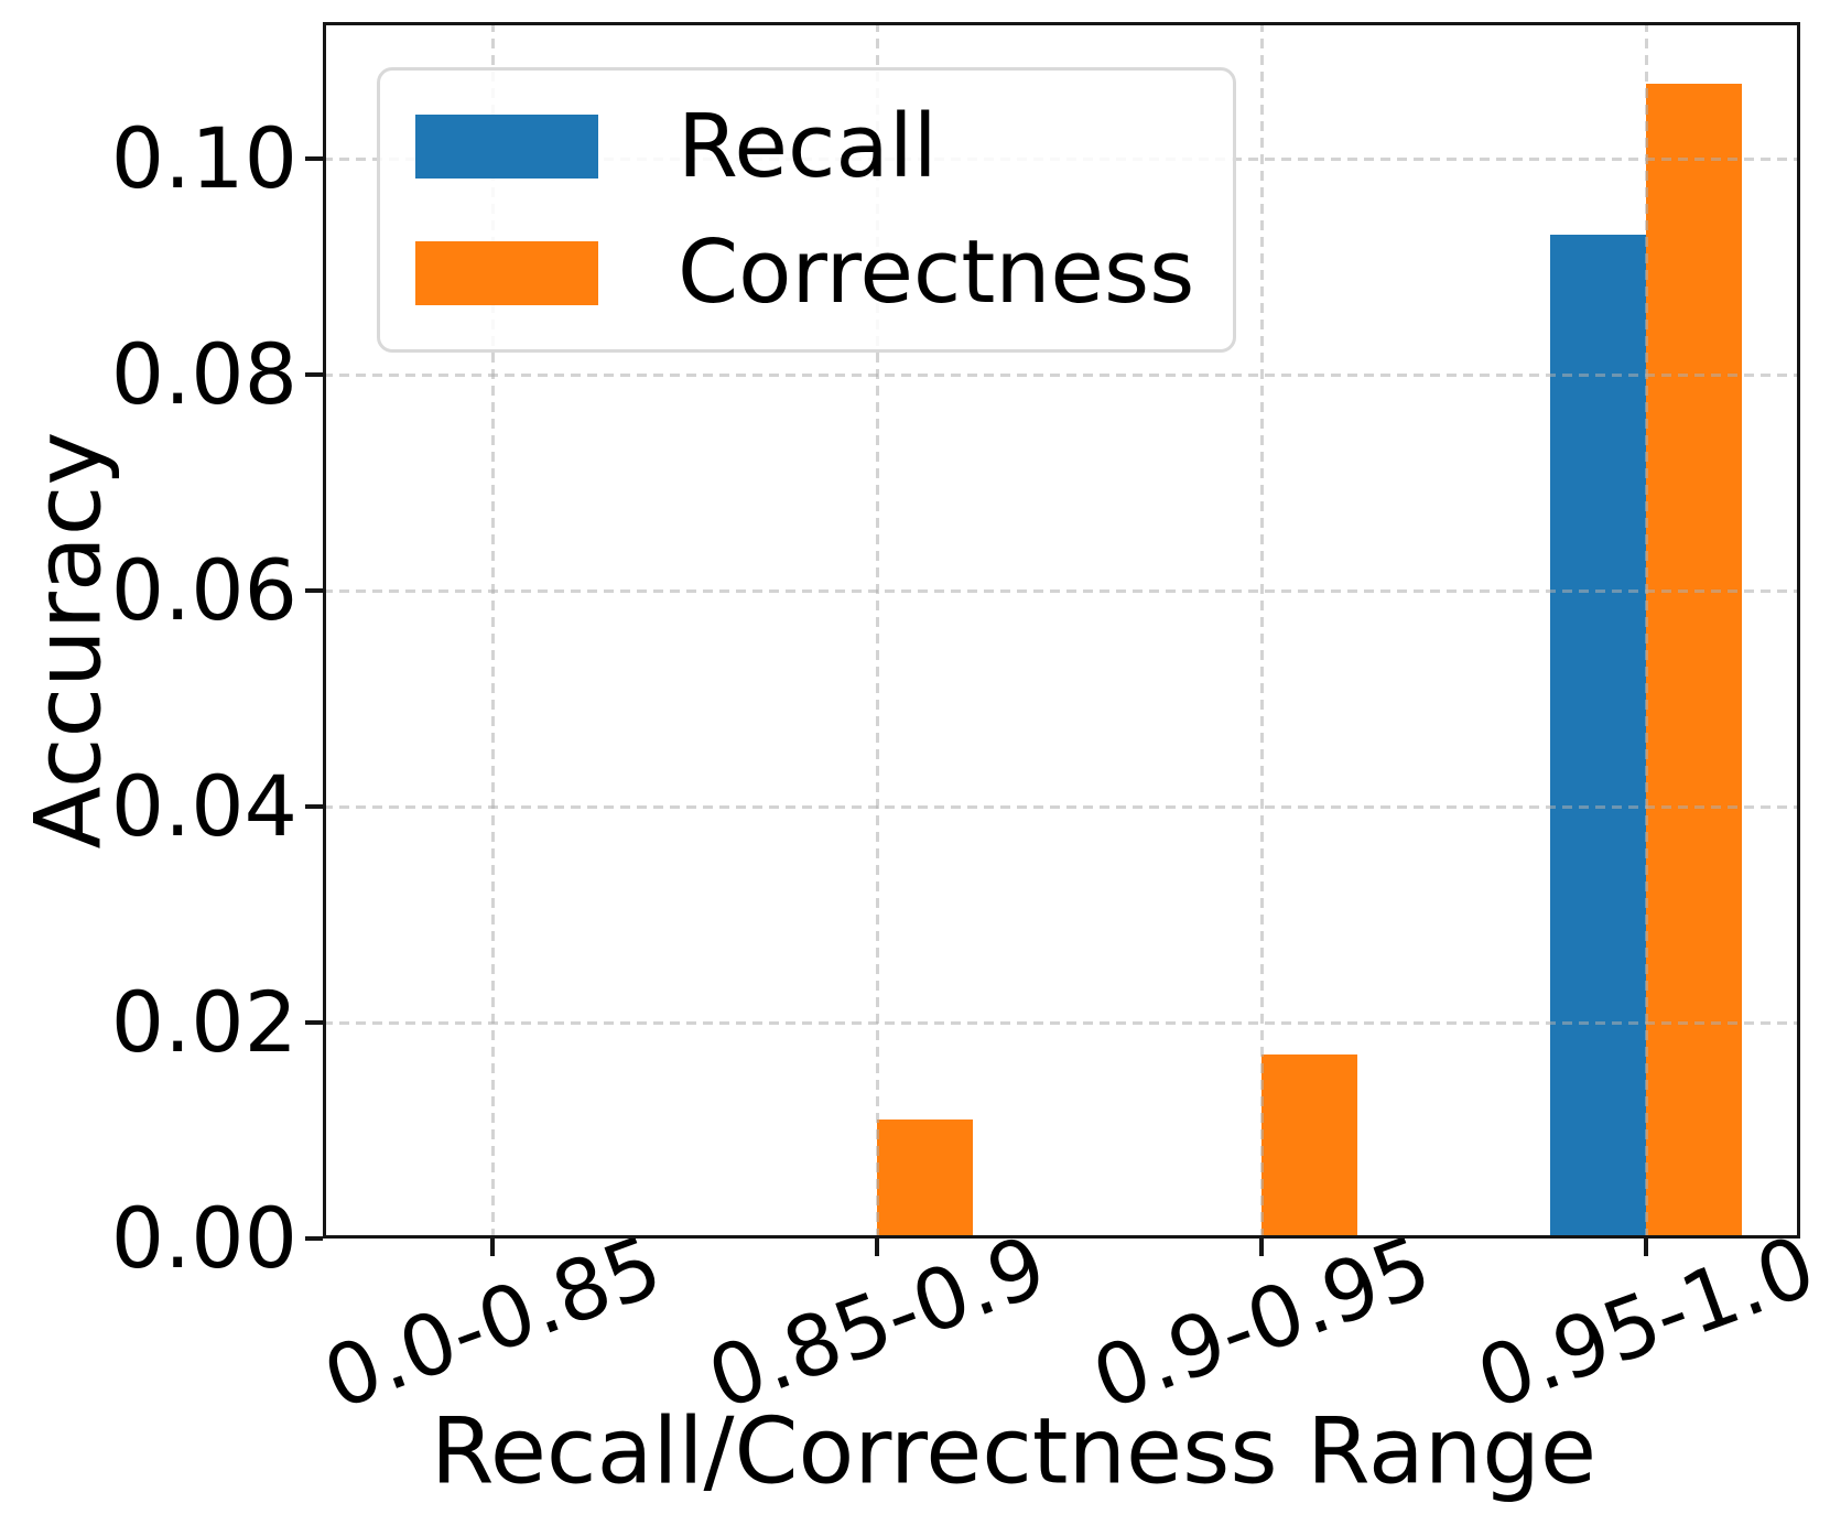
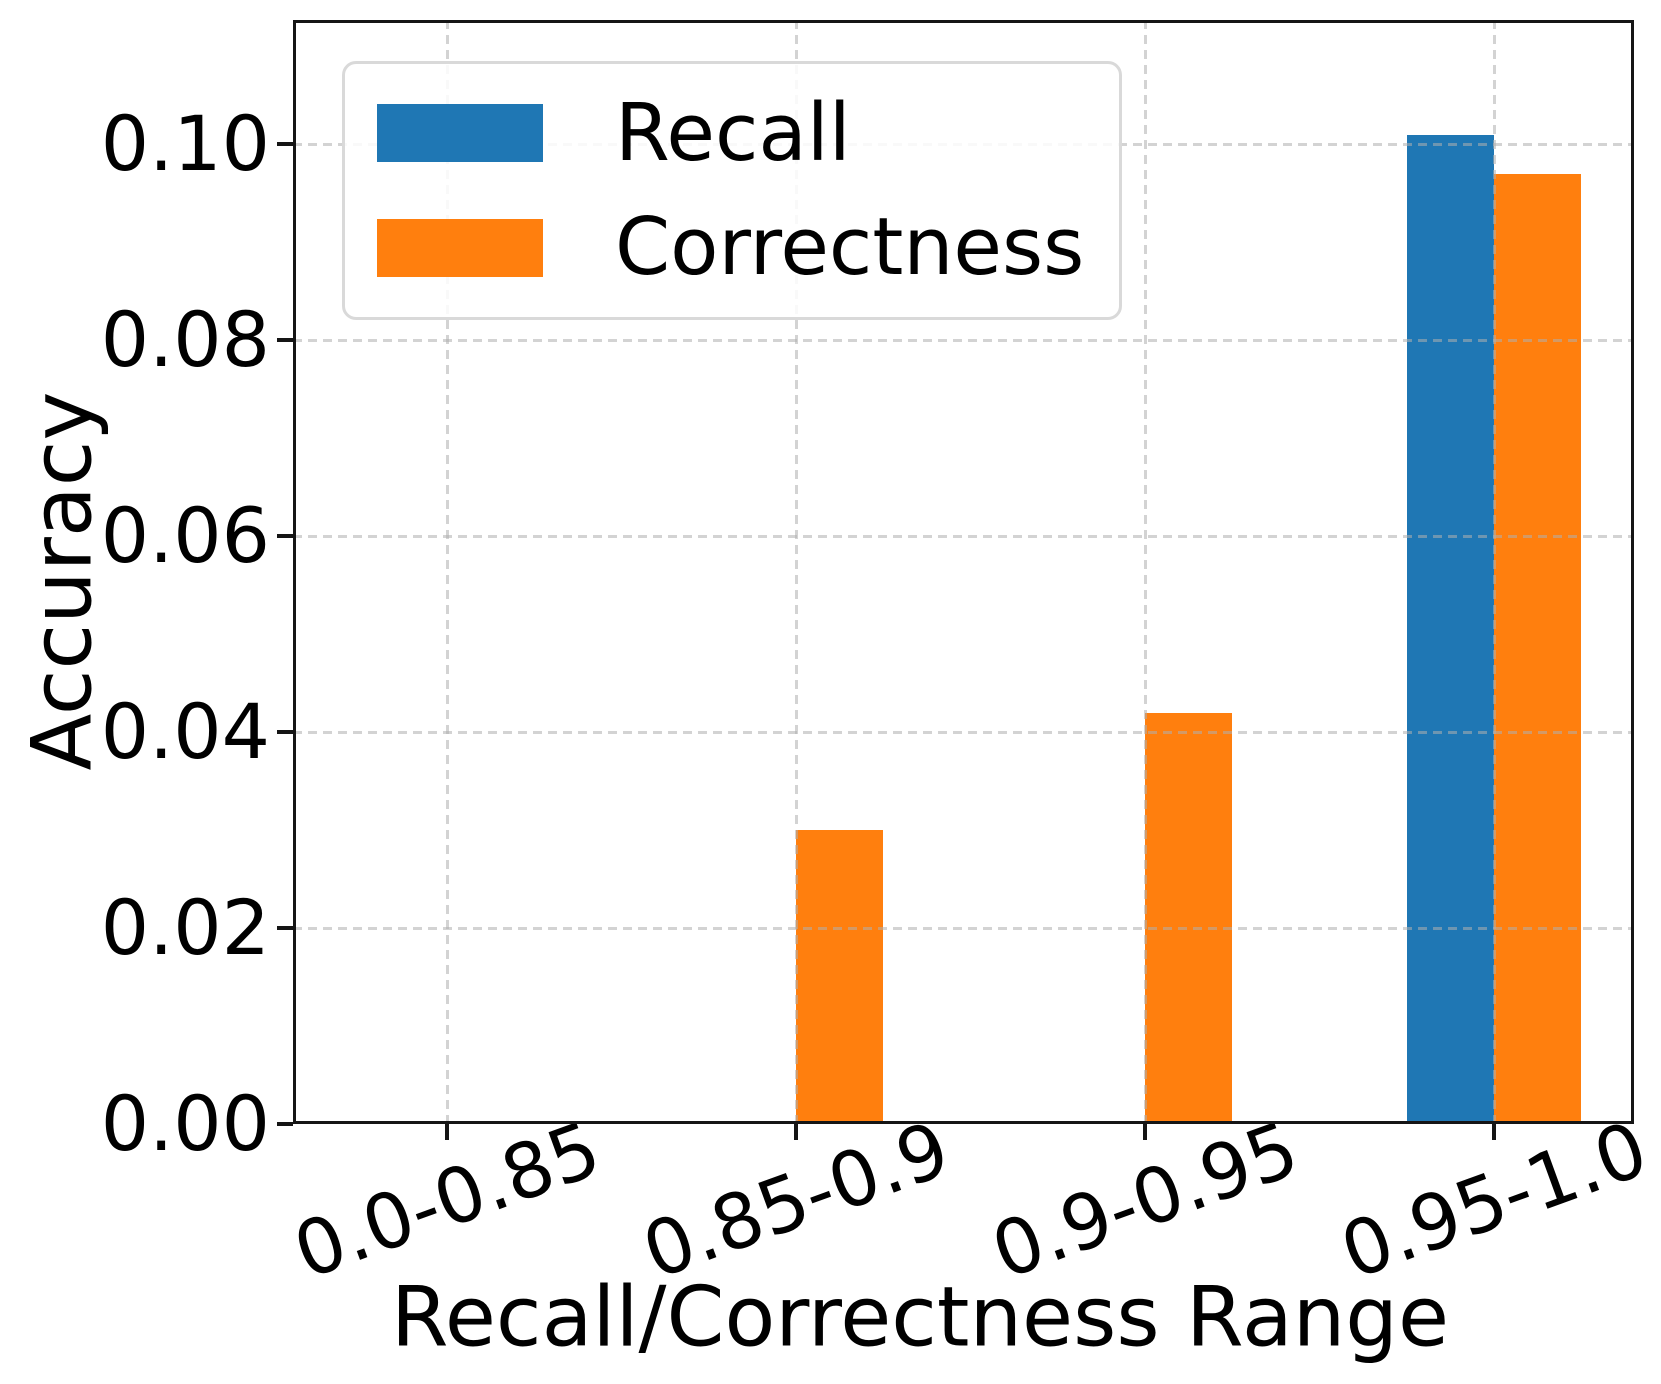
Correctness/0.85-0.9: 0.011 -> 0.030
Correctness/0.9-0.95: 0.017 -> 0.042
Recall/0.95-1.0: 0.093 -> 0.101
Correctness/0.95-1.0: 0.107 -> 0.097
